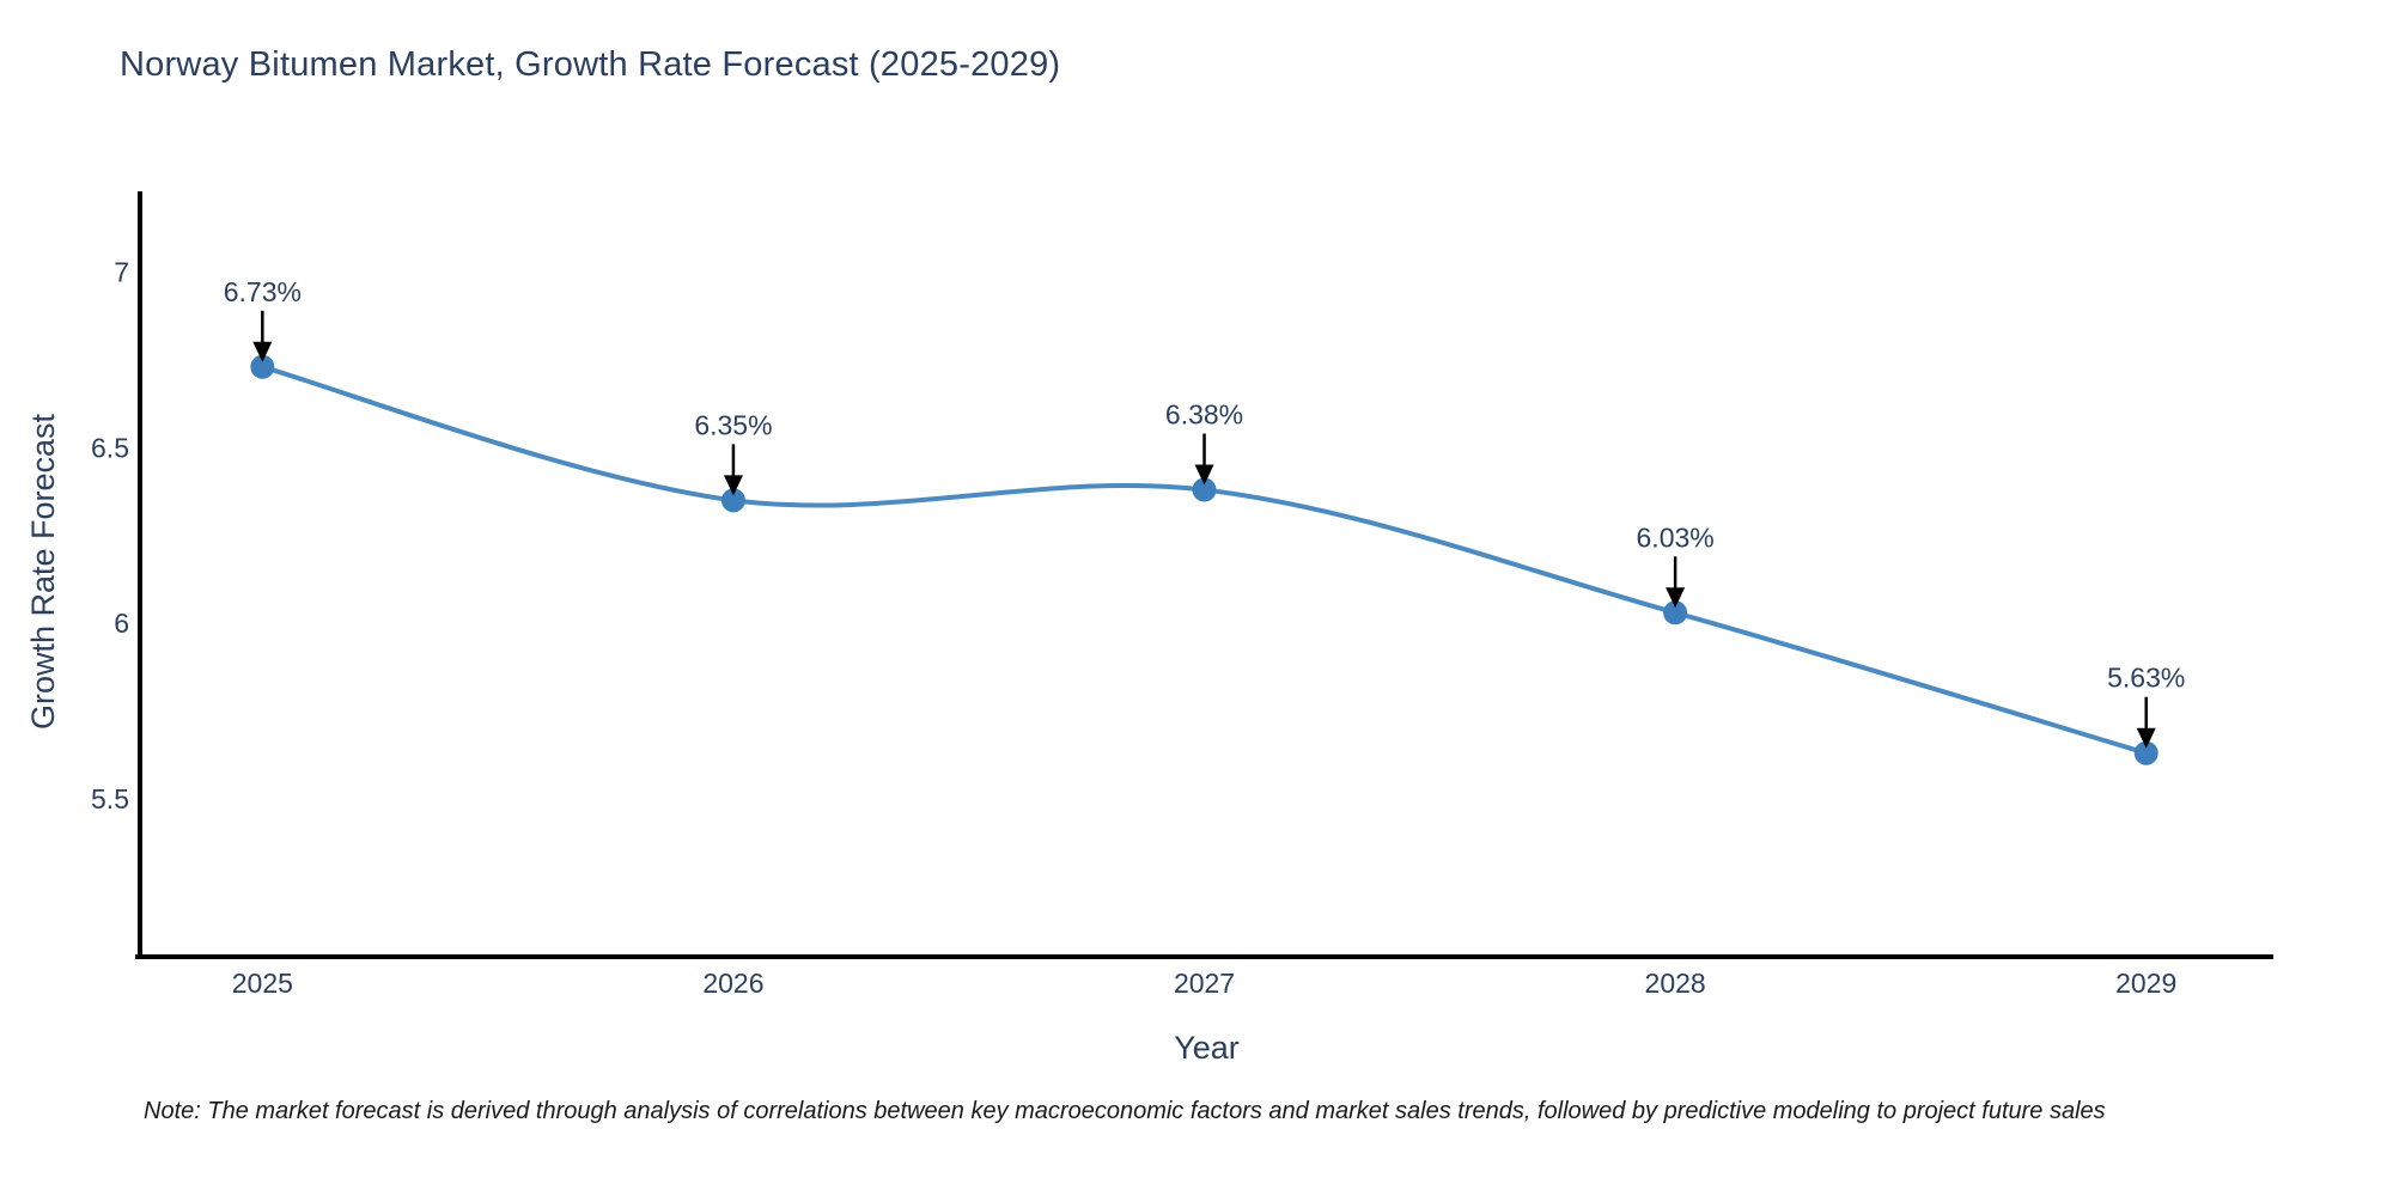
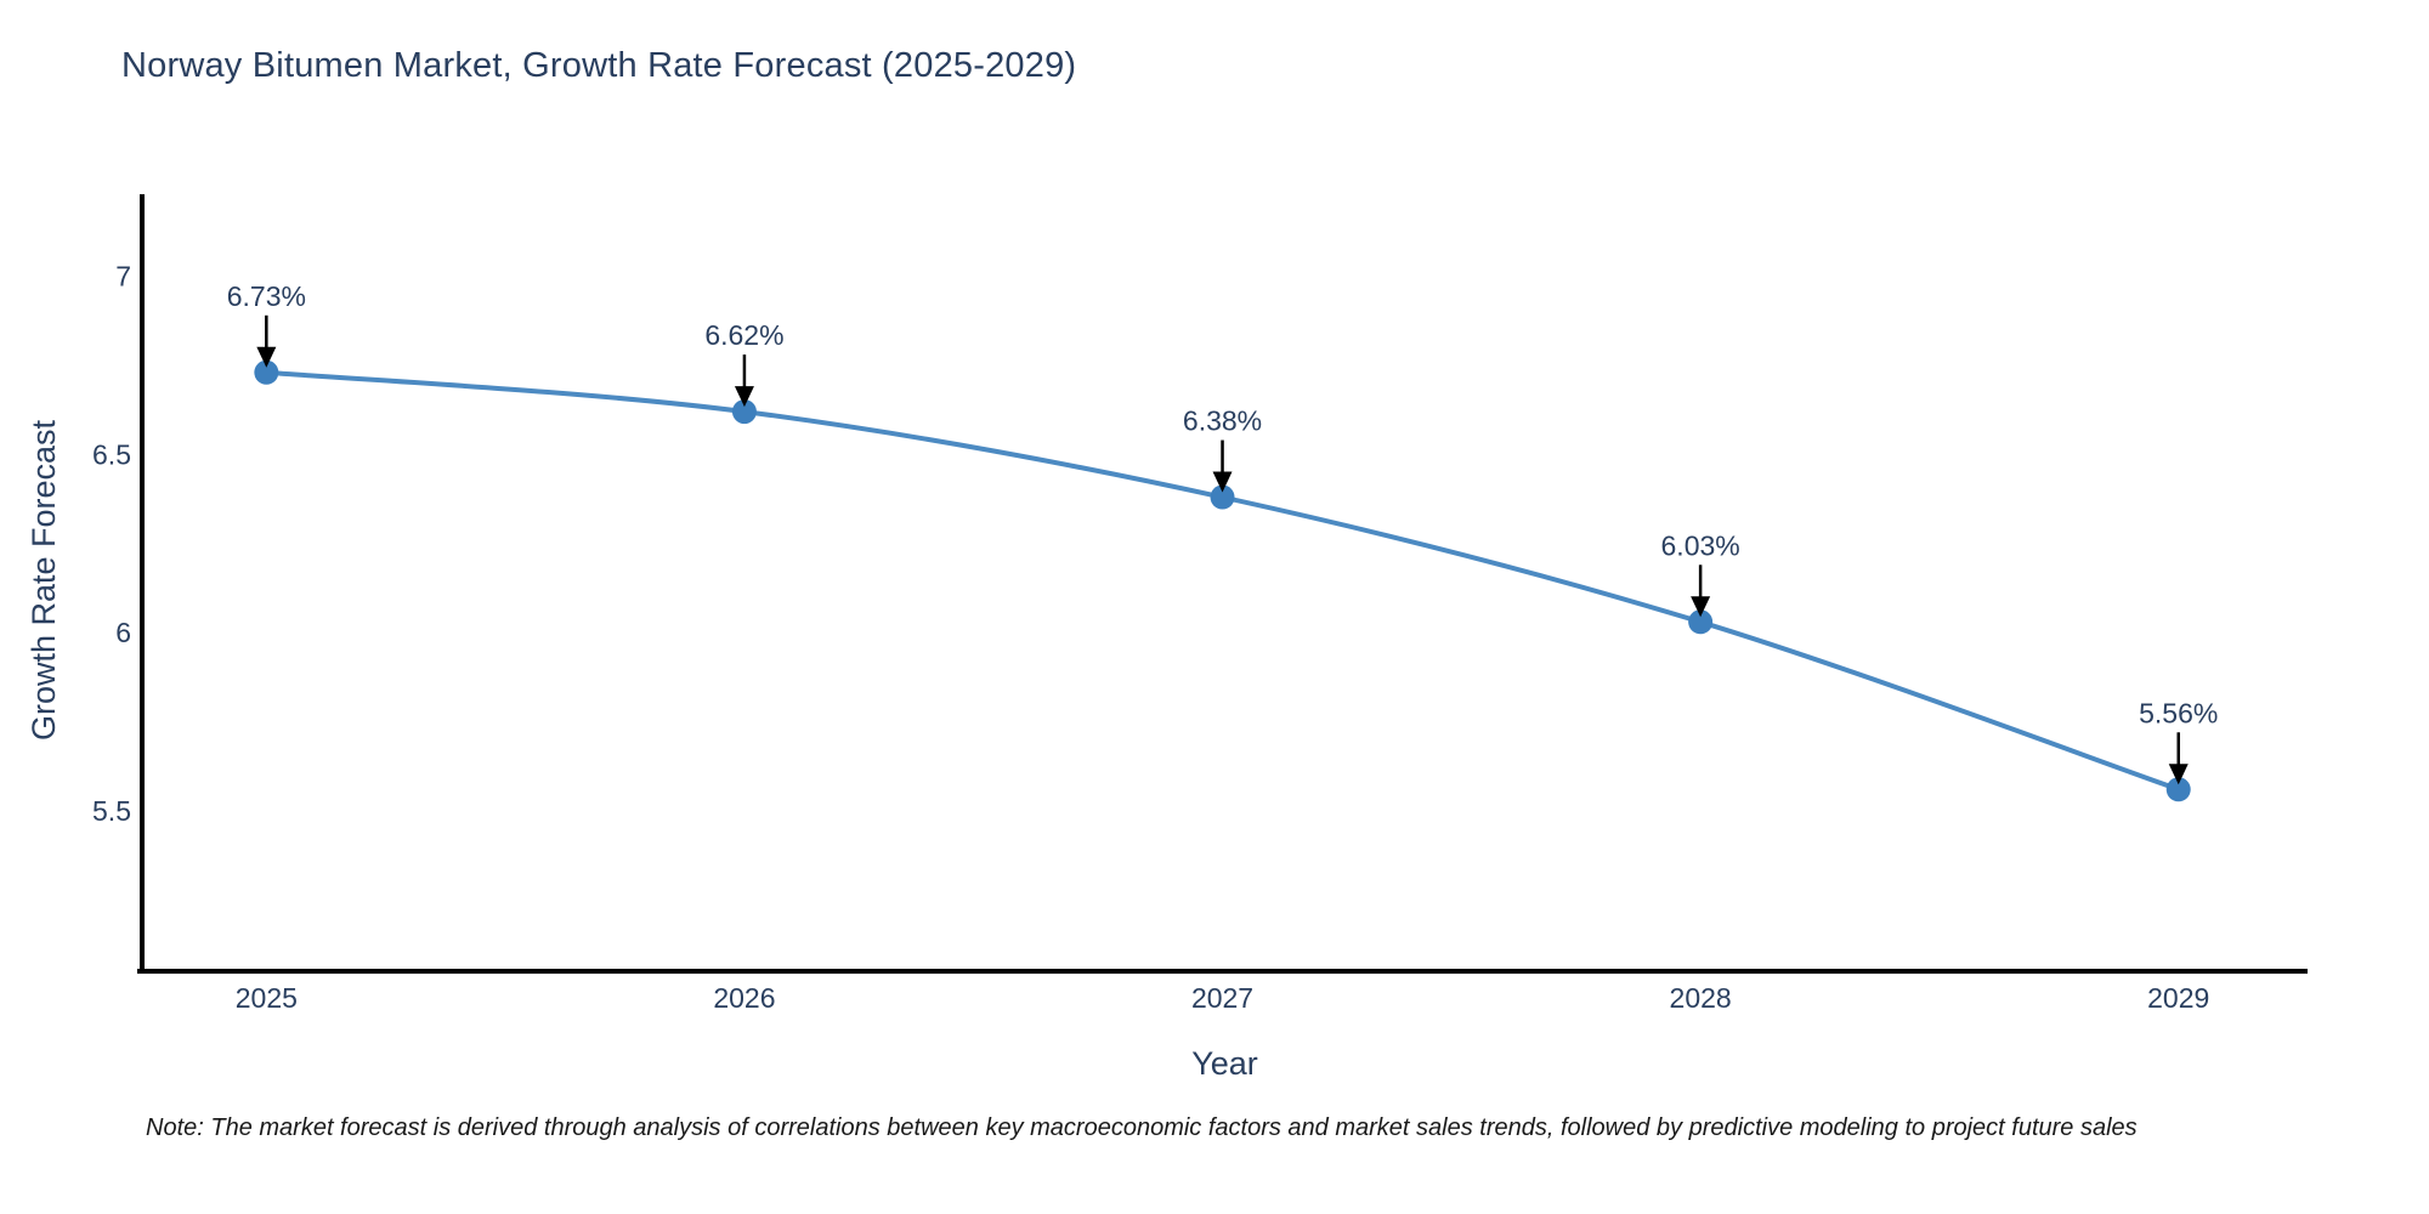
2026: 6.35% -> 6.62%
2029: 5.63% -> 5.56%
